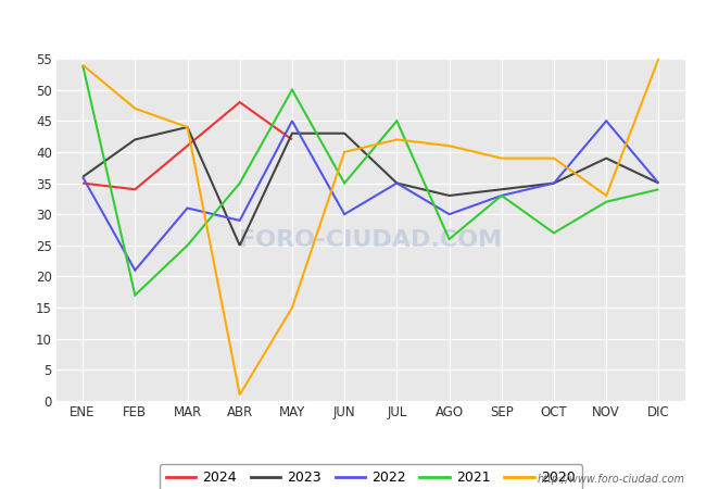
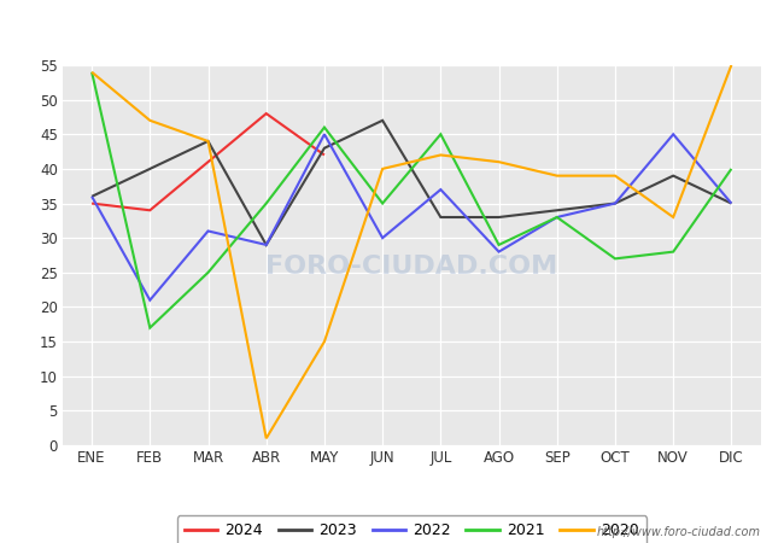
2023/FEB: 42 -> 40
2023/ABR: 25 -> 29
2021/MAY: 50 -> 46
2023/JUN: 43 -> 47
2023/JUL: 35 -> 33
2022/JUL: 35 -> 37
2022/AGO: 30 -> 28
2021/AGO: 26 -> 29
2021/NOV: 32 -> 28
2021/DIC: 34 -> 40
